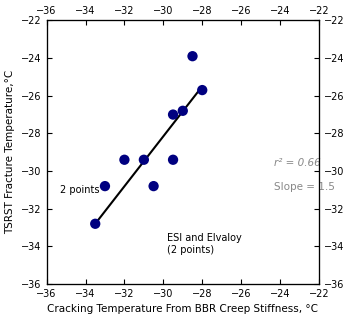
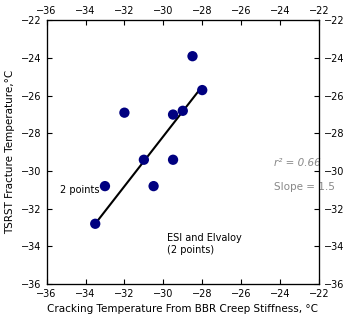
−32: -29.4 -> -26.9
